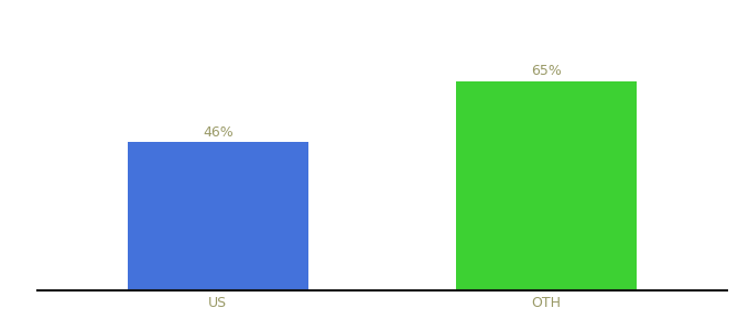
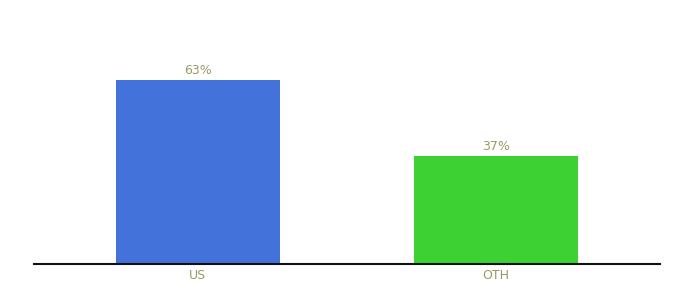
US: 46% -> 63%
OTH: 65% -> 37%
